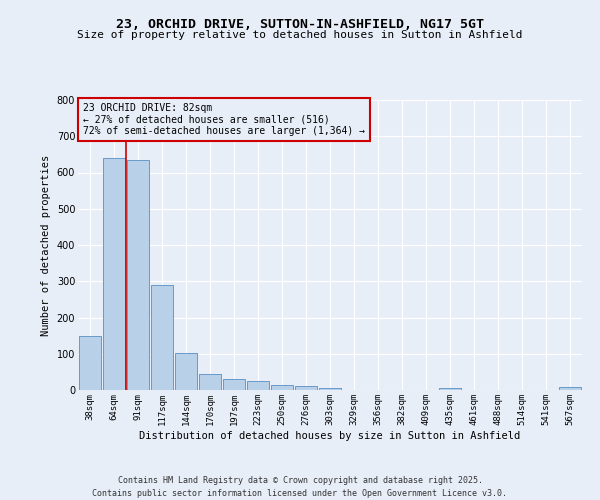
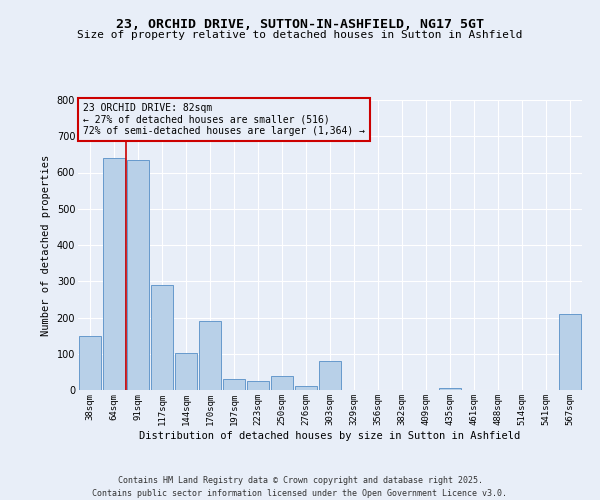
170sqm: 45 -> 190
250sqm: 13 -> 40
303sqm: 6 -> 80
567sqm: 7 -> 210
